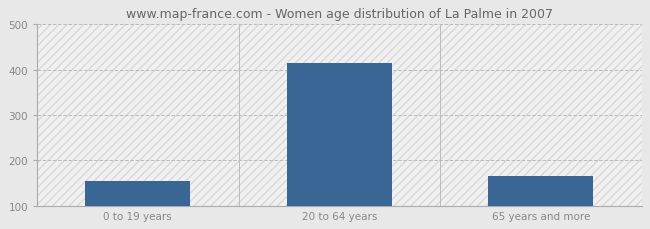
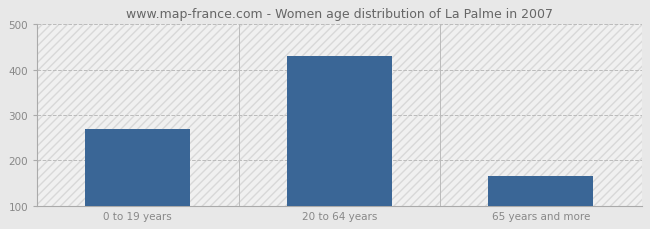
0 to 19 years: 155 -> 270
20 to 64 years: 415 -> 430
